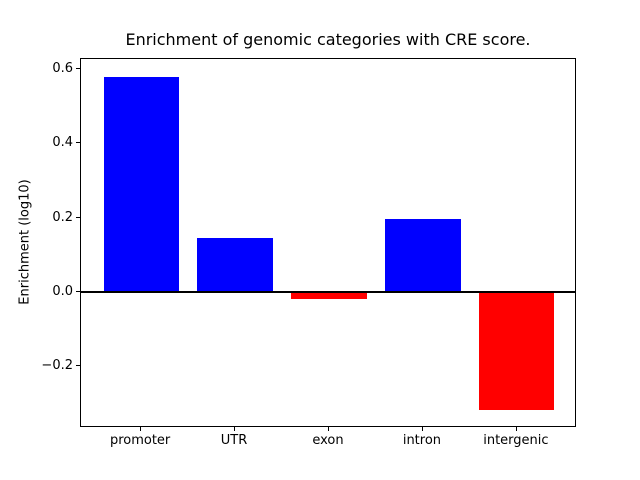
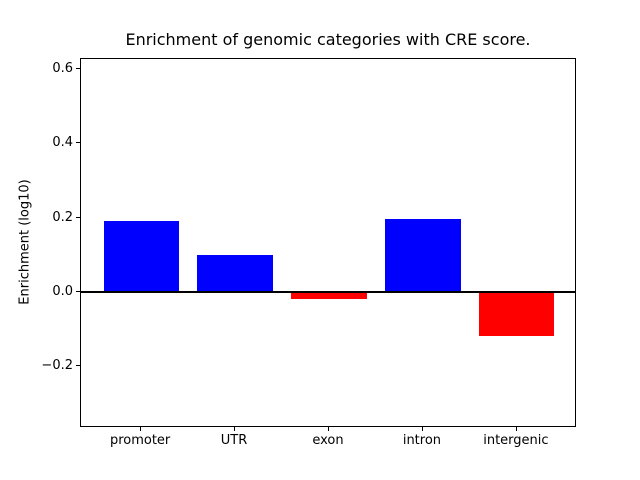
promoter: 0.58 -> 0.19
UTR: 0.14 -> 0.10
intergenic: -0.32 -> -0.12
